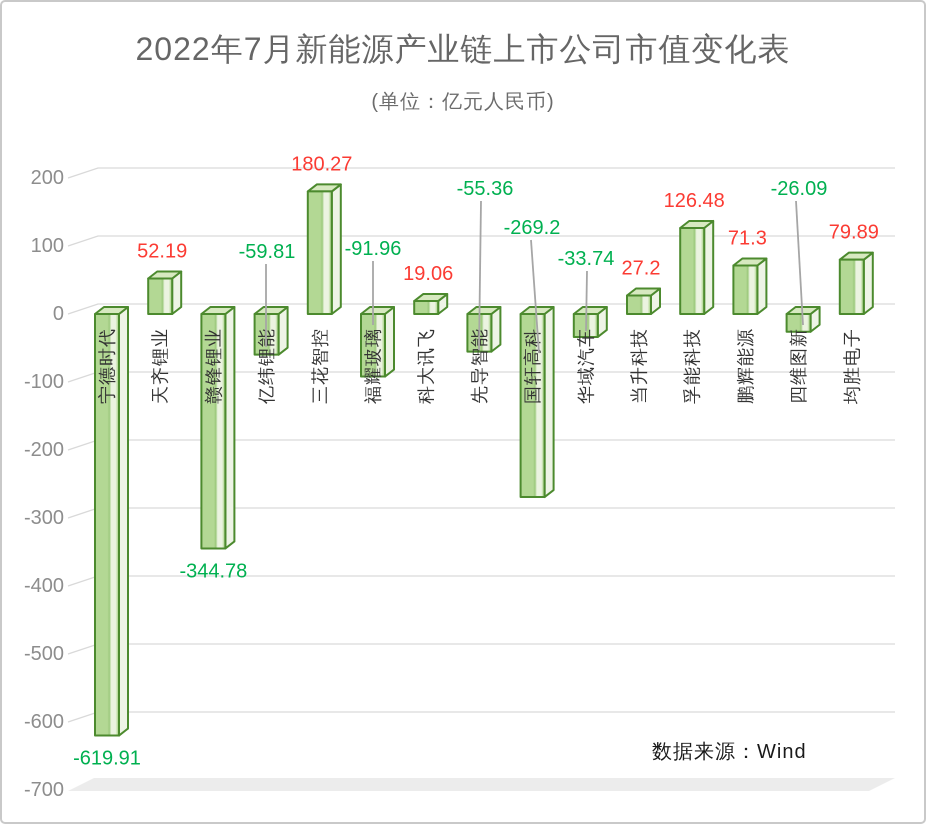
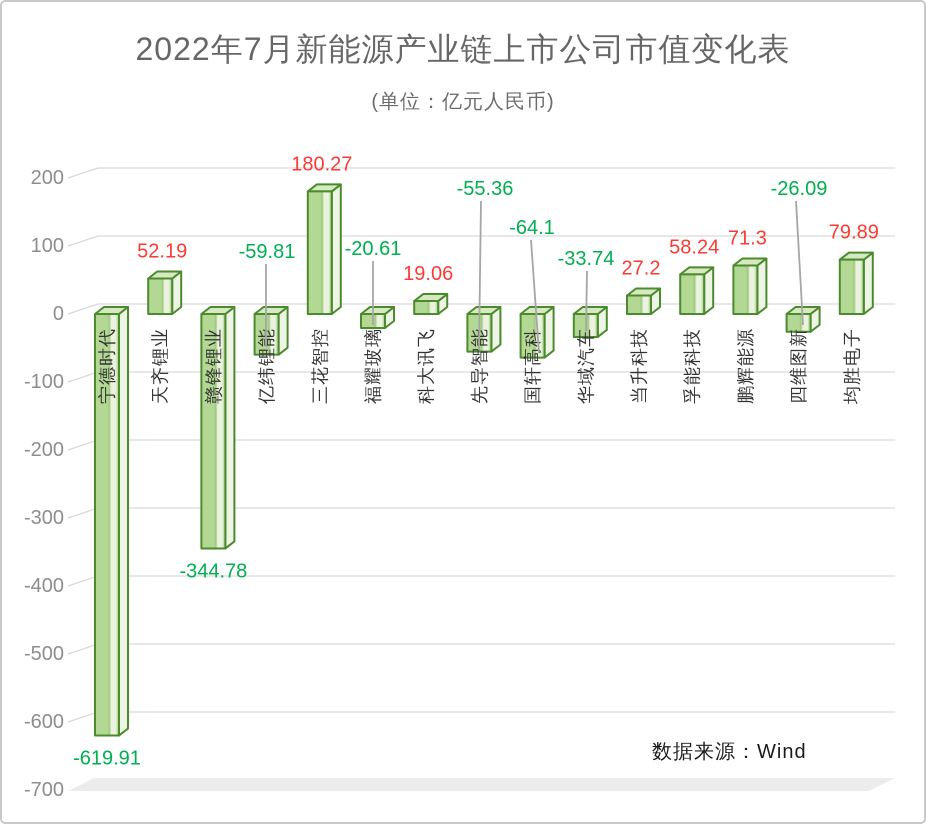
福耀玻璃: -91.96 -> -20.61
国轩高科: -269.2 -> -64.1
孚能科技: 126.48 -> 58.24
